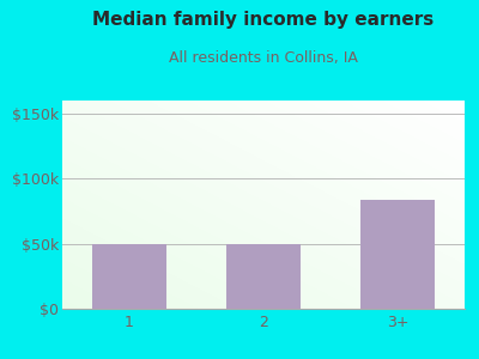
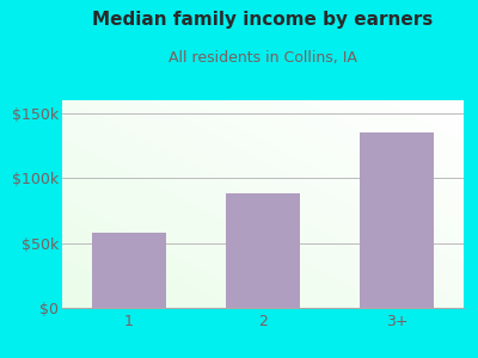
1: $50k -> $58k
2: $50k -> $88k
3+: $84k -> $135k
